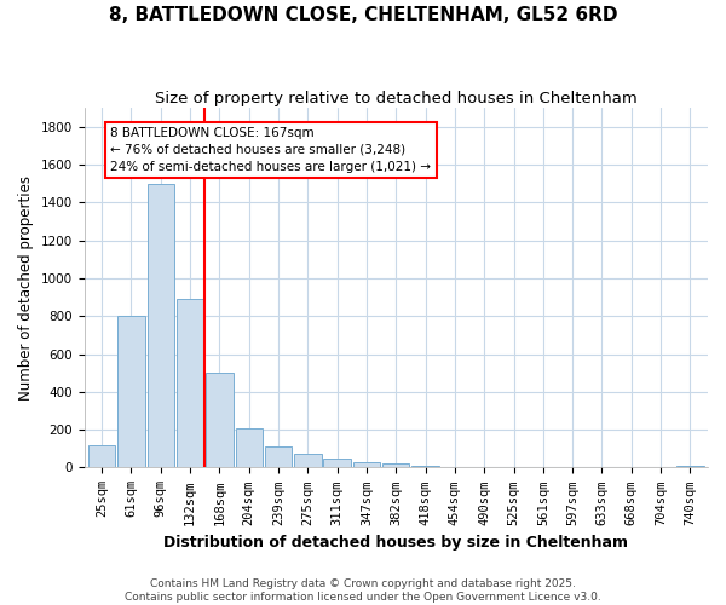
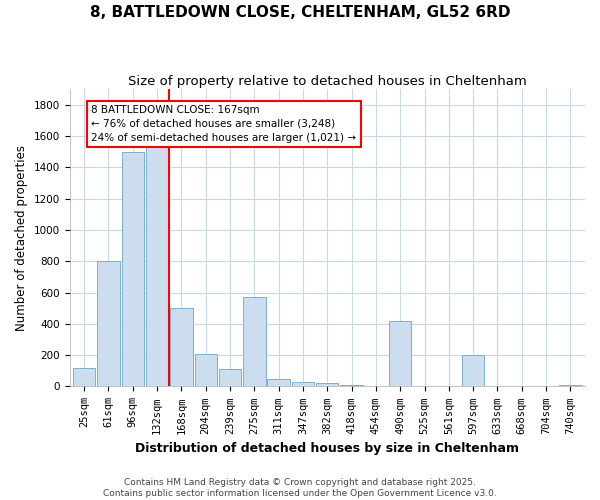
132sqm: 890 -> 1540
275sqm: 70 -> 570
490sqm: 0 -> 420
597sqm: 0 -> 200
